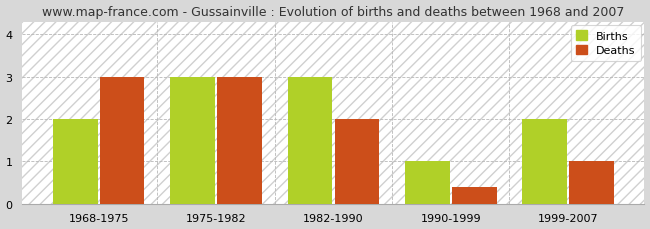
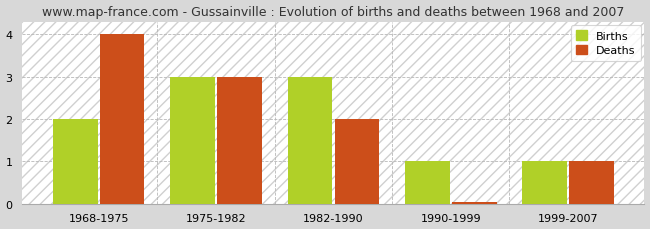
Deaths/1968-1975: 3.00 -> 4.00
Deaths/1990-1999: 0.40 -> 0.05
Births/1999-2007: 2 -> 1
